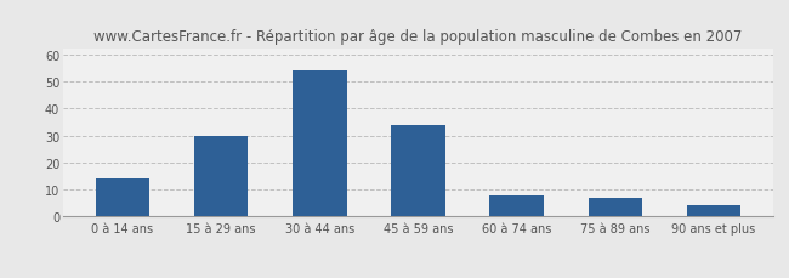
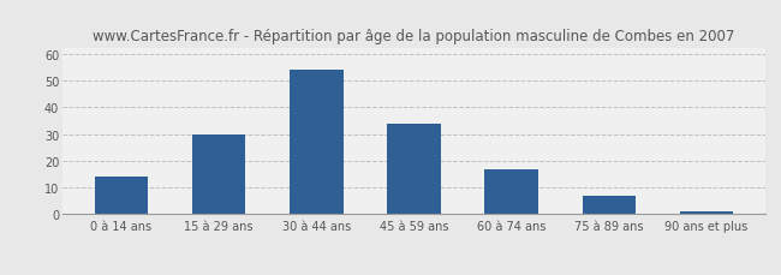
60 à 74 ans: 8 -> 17
90 ans et plus: 4 -> 1
